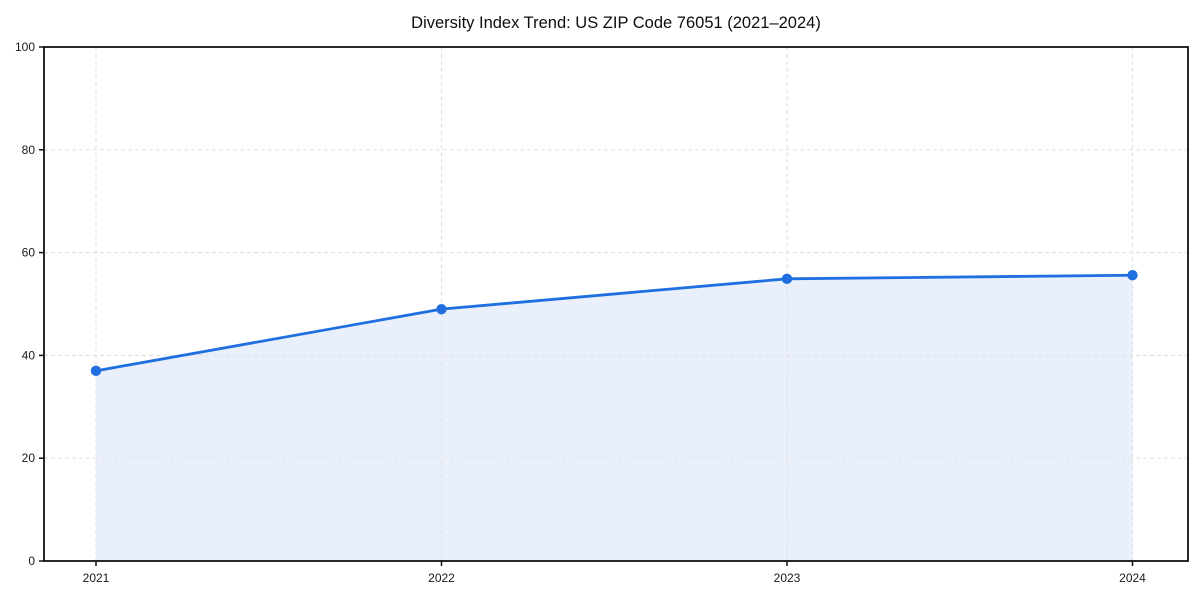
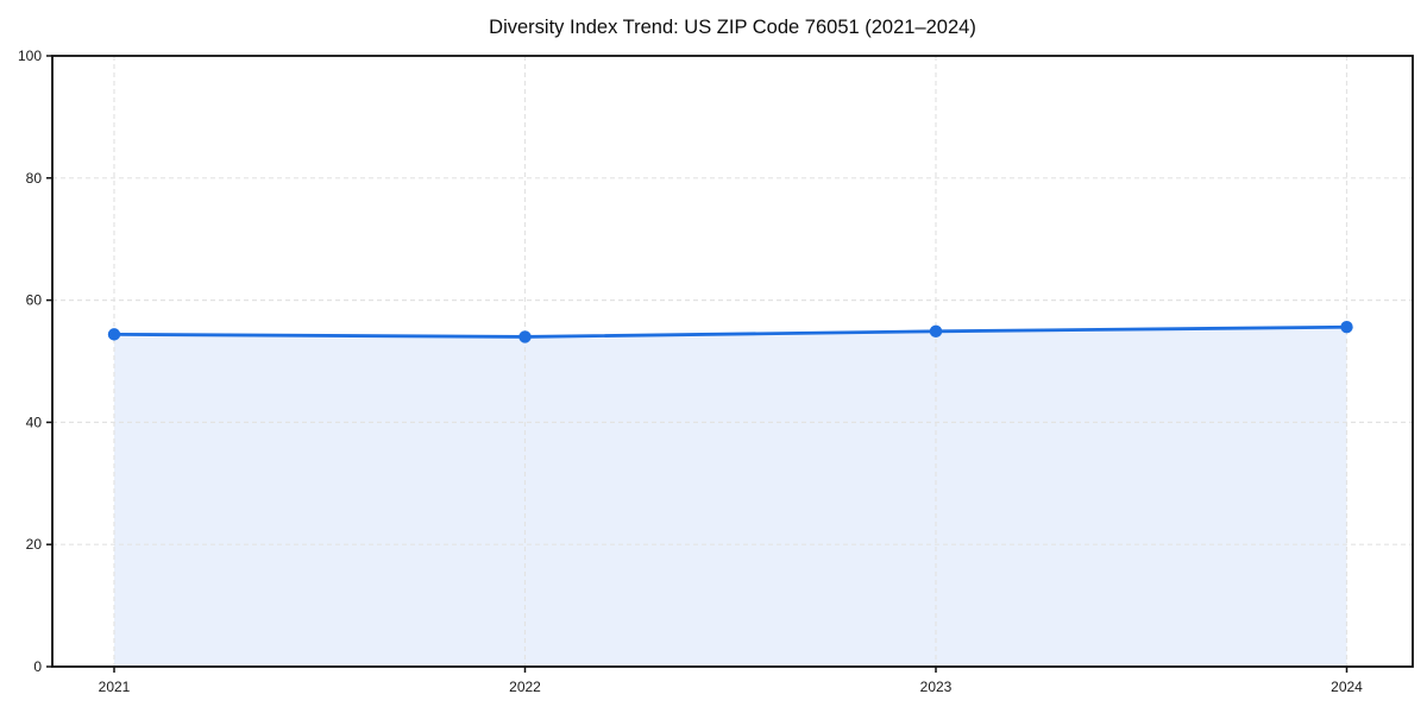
2021: 37 -> 54
2022: 49 -> 54
